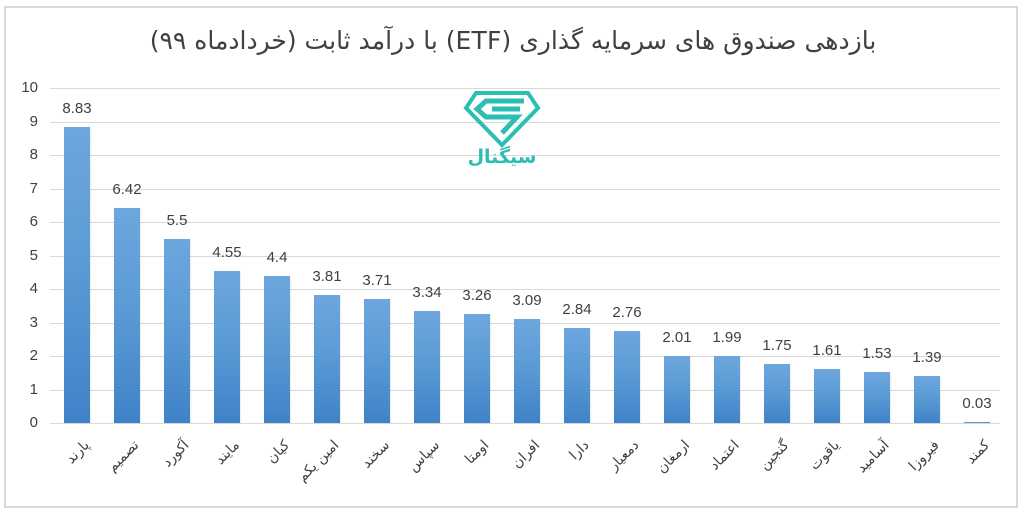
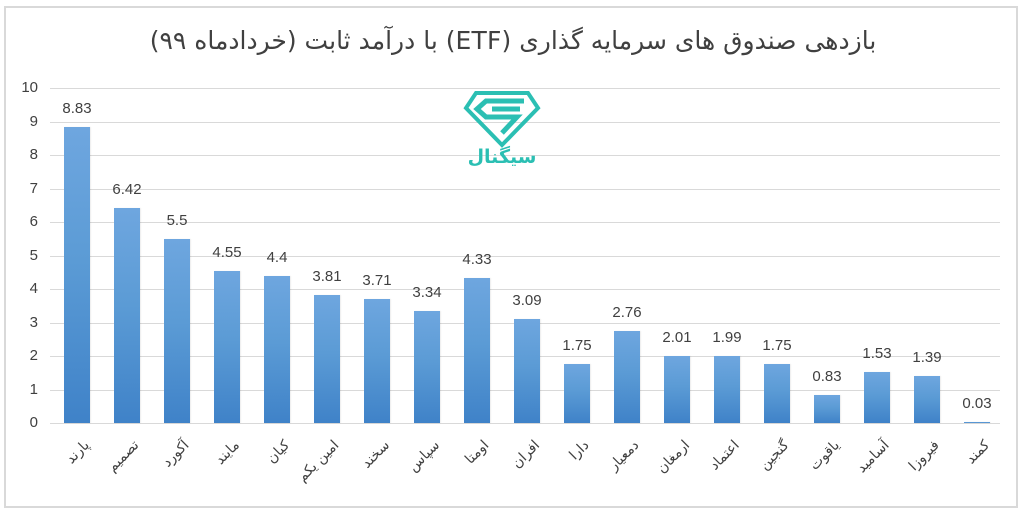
اومتا: 3.26 -> 4.33
دارا: 2.84 -> 1.75
یاقوت: 1.61 -> 0.83
